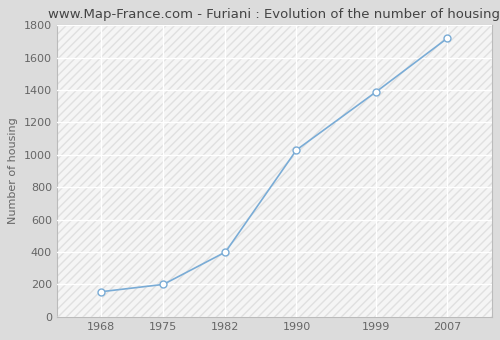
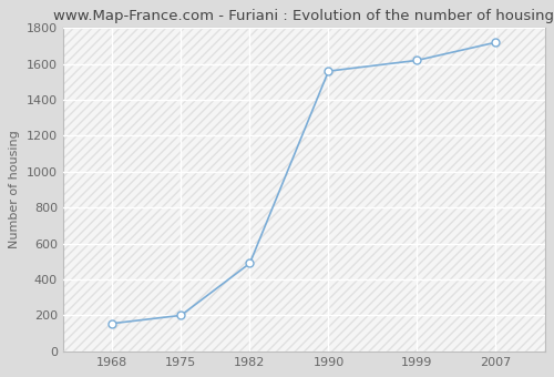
1982: 400 -> 490
1990: 1030 -> 1560
1999: 1390 -> 1620
